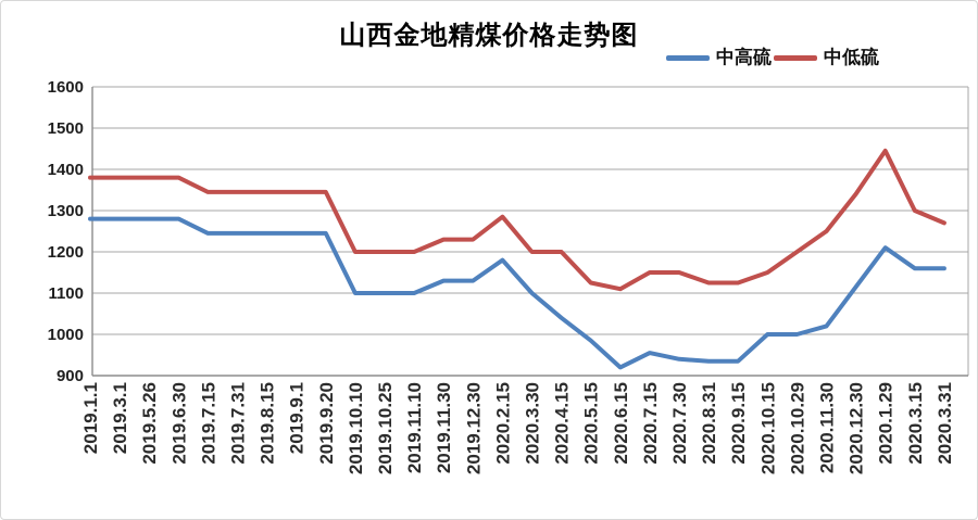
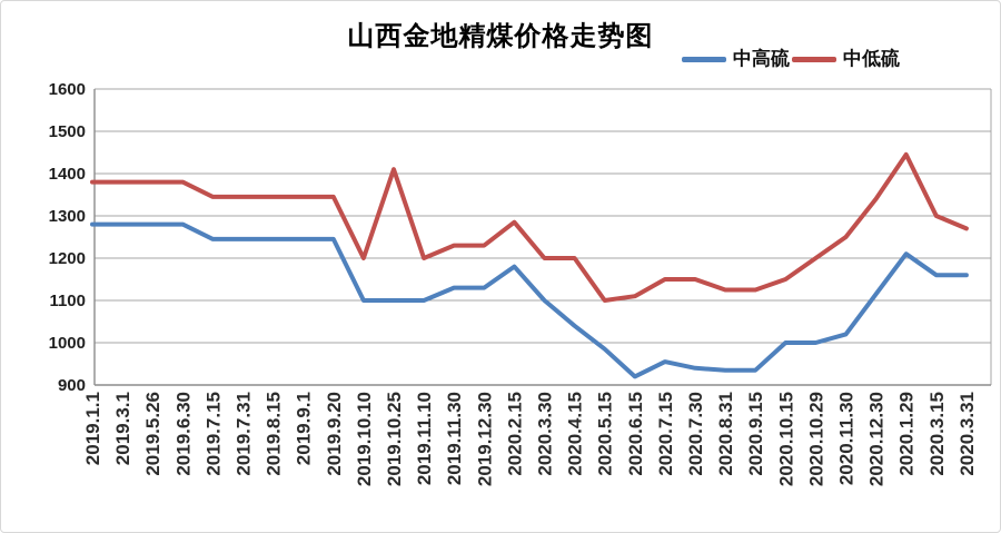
中低硫/2019.10.25: 1200 -> 1410
中低硫/2020.5.15: 1120 -> 1100
